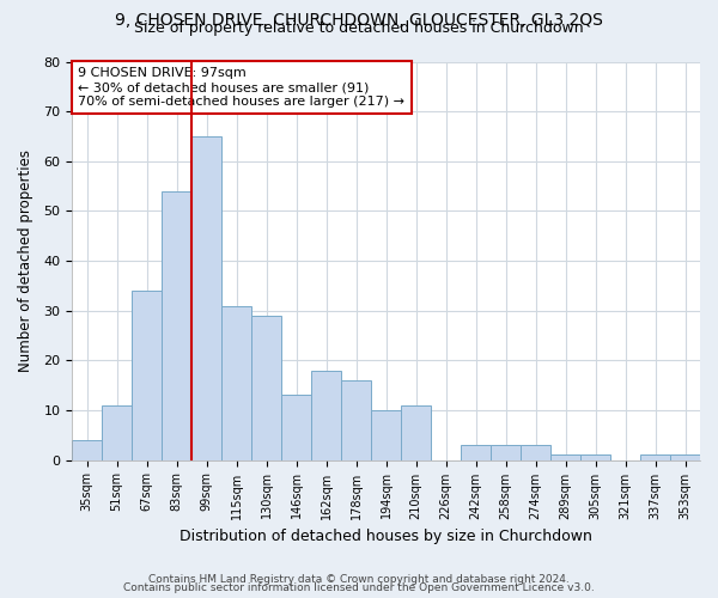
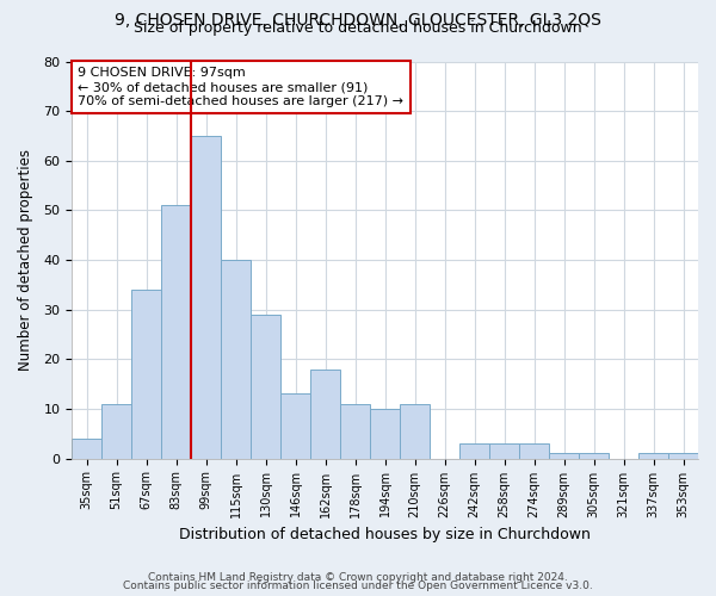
83sqm: 54 -> 51
115sqm: 31 -> 40
178sqm: 16 -> 11
